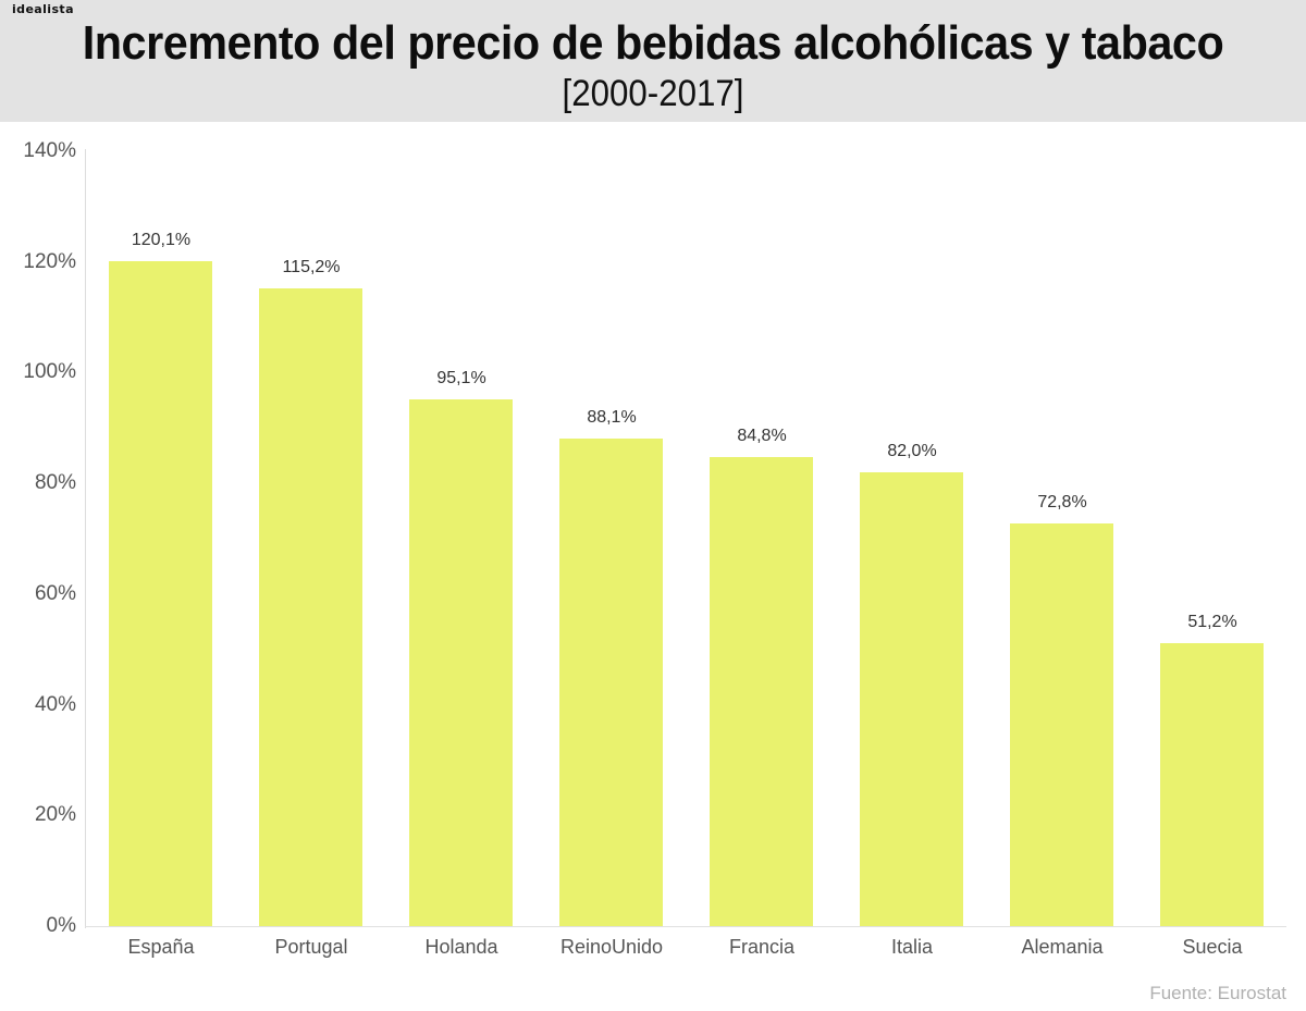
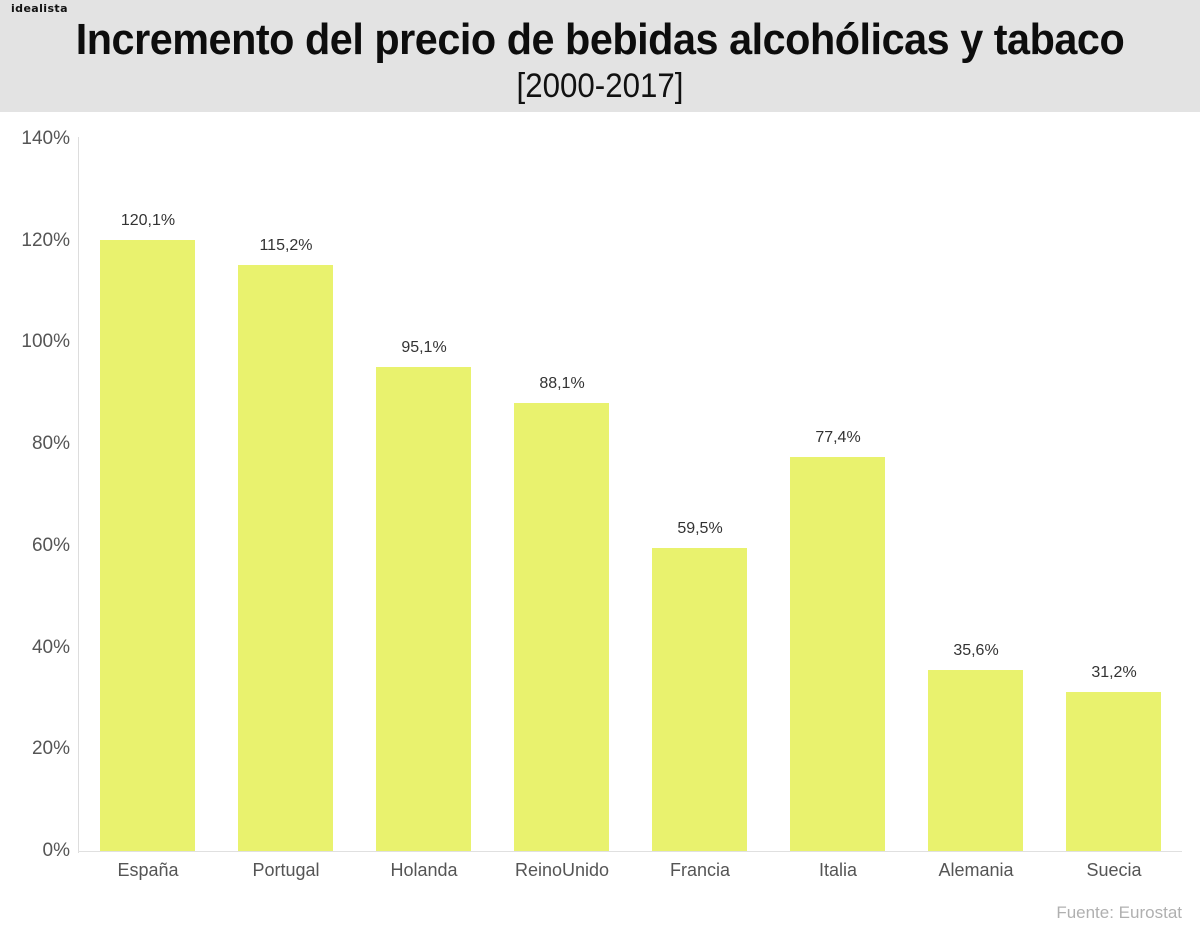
Francia: 84,8% -> 59,5%
Italia: 82,0% -> 77,4%
Alemania: 72,8% -> 35,6%
Suecia: 51,2% -> 31,2%
